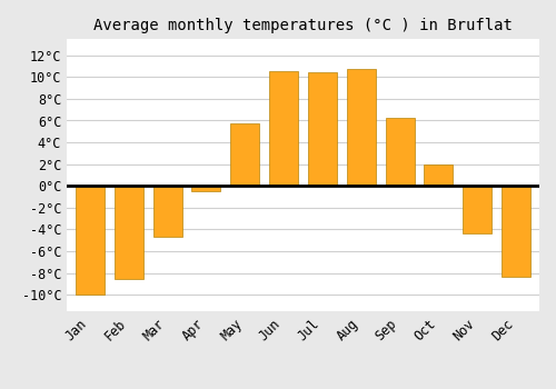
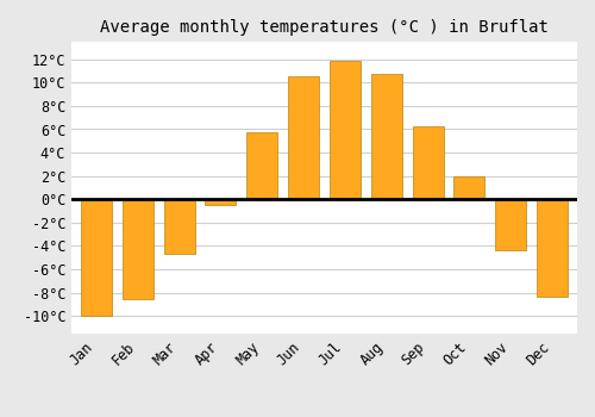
Jul: 10.4°C -> 11.9°C
